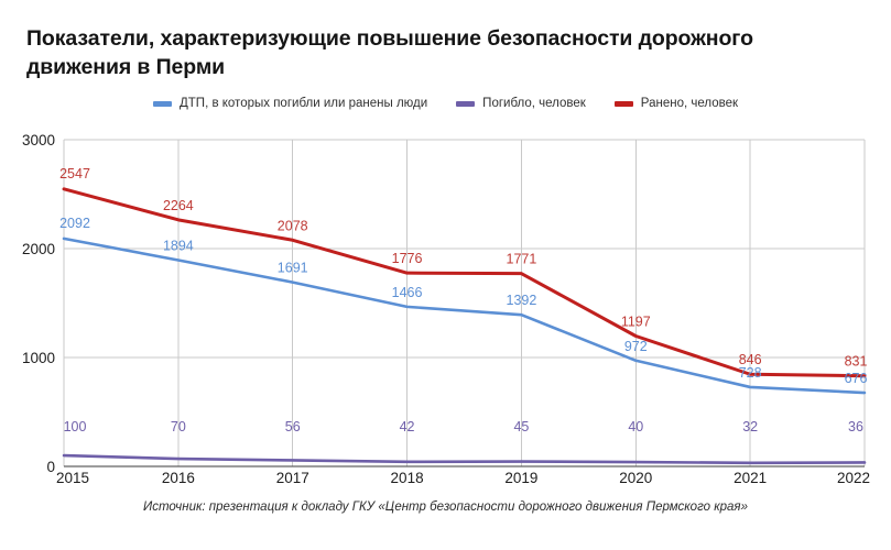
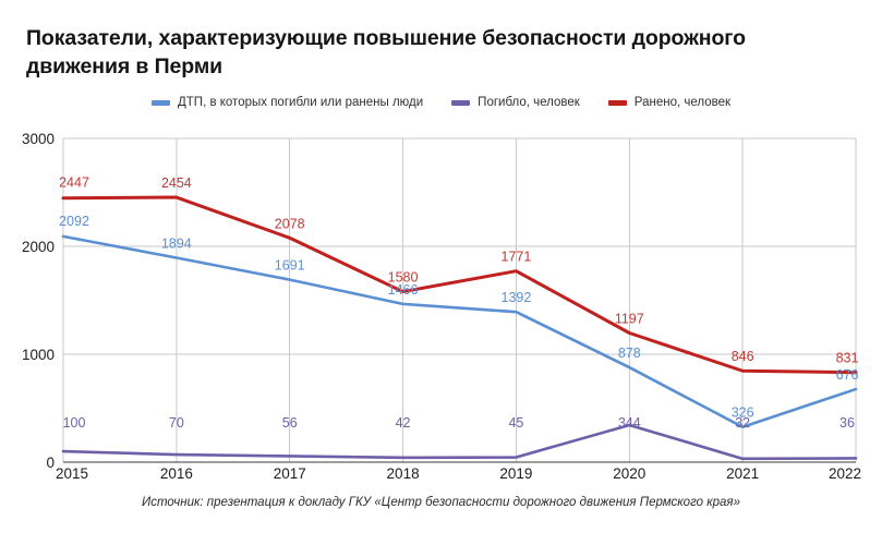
Ранено, человек/2015: 2547 -> 2447
Ранено, человек/2016: 2264 -> 2454
Ранено, человек/2018: 1776 -> 1580
ДТП, в которых погибли или ранены люди/2020: 972 -> 878
Погибло, человек/2020: 40 -> 344
ДТП, в которых погибли или ранены люди/2021: 728 -> 326
